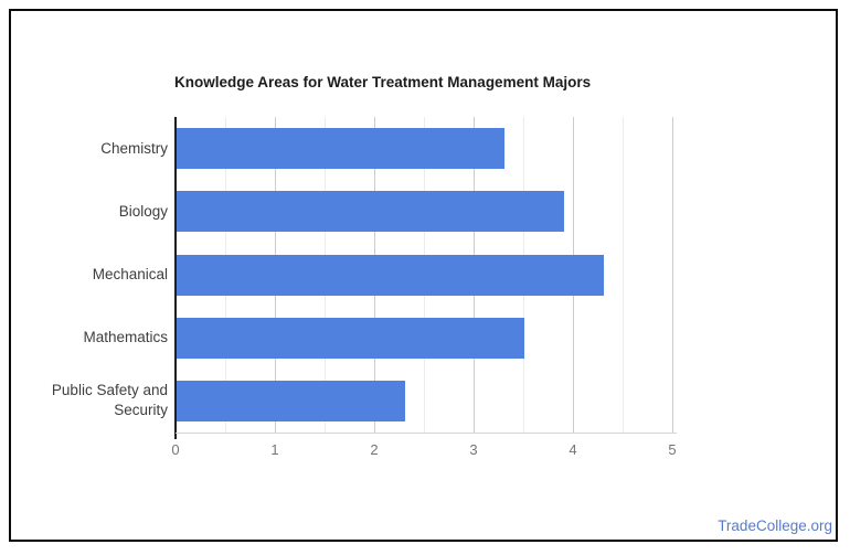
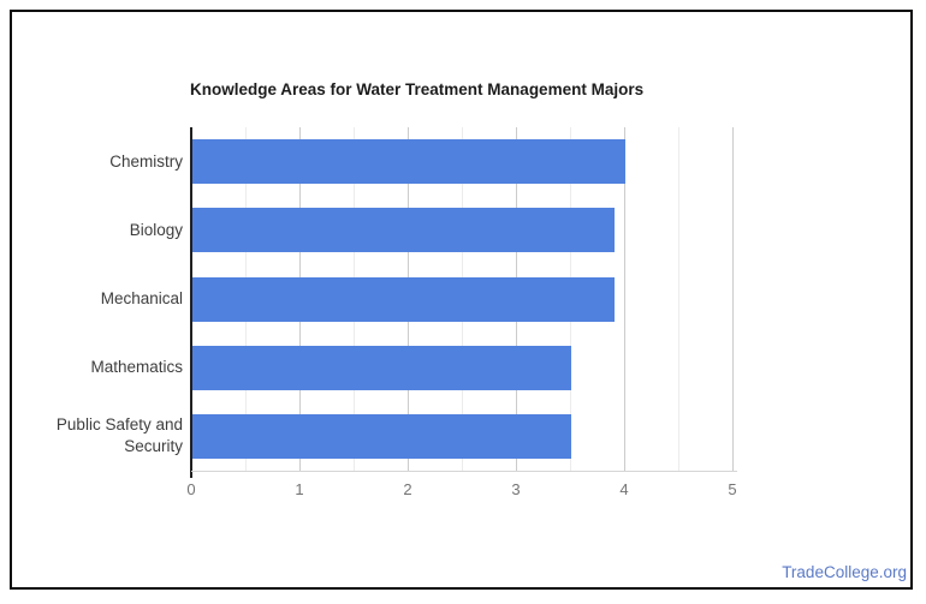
Chemistry: 3.3 -> 4.0
Mechanical: 4.3 -> 3.9
Public Safety and Security: 2.3 -> 3.5
